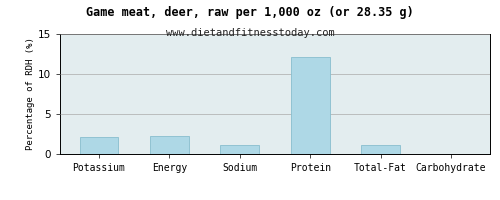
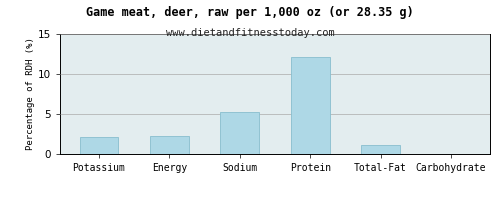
Sodium: 1.1 -> 5.2
